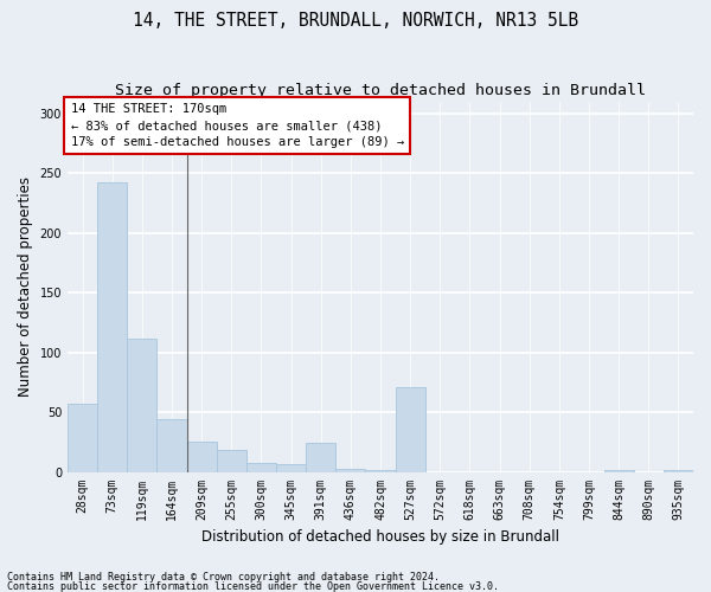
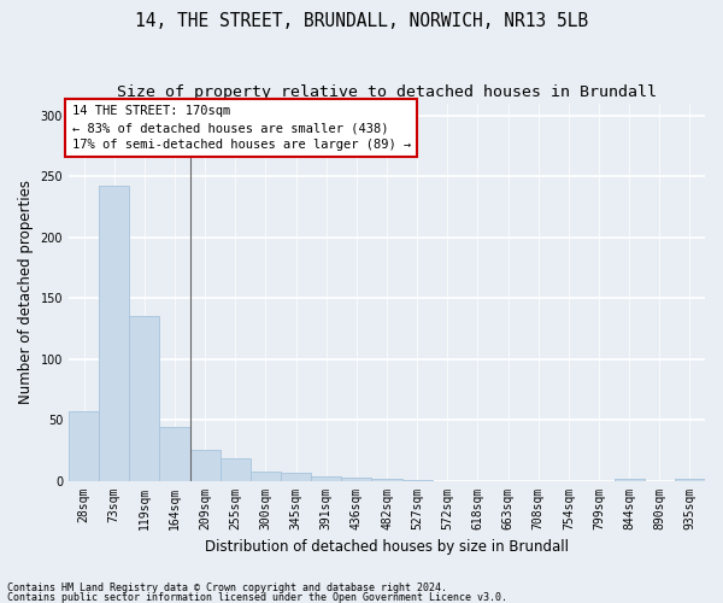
119sqm: 111 -> 135
391sqm: 24 -> 4
527sqm: 71 -> 1
